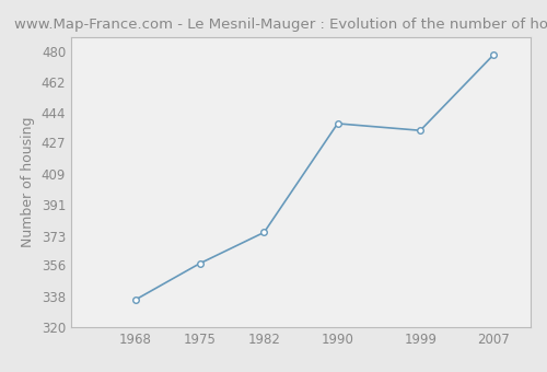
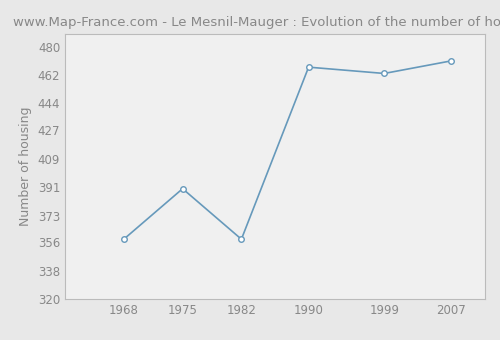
1968: 336 -> 358
1975: 357 -> 390
1982: 375 -> 358
1990: 438 -> 467
1999: 434 -> 463
2007: 478 -> 471
